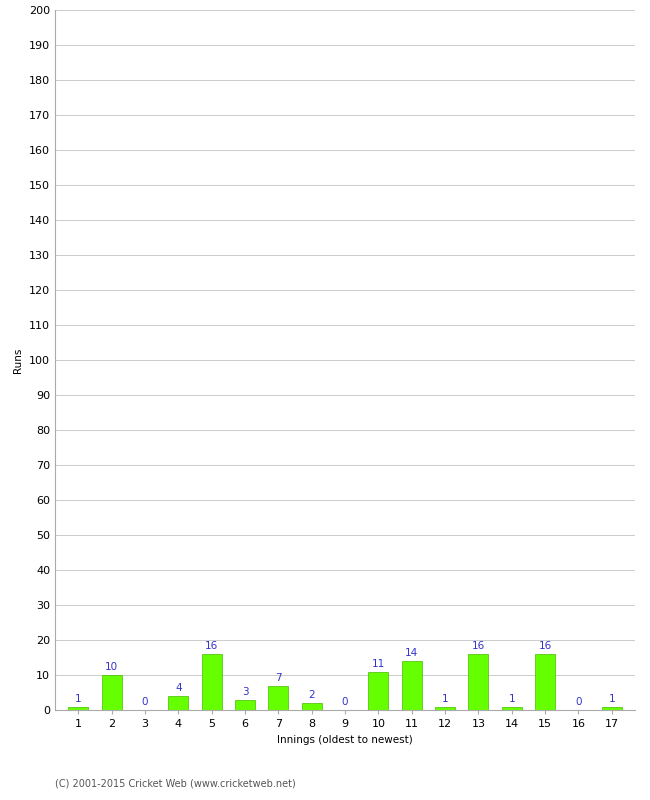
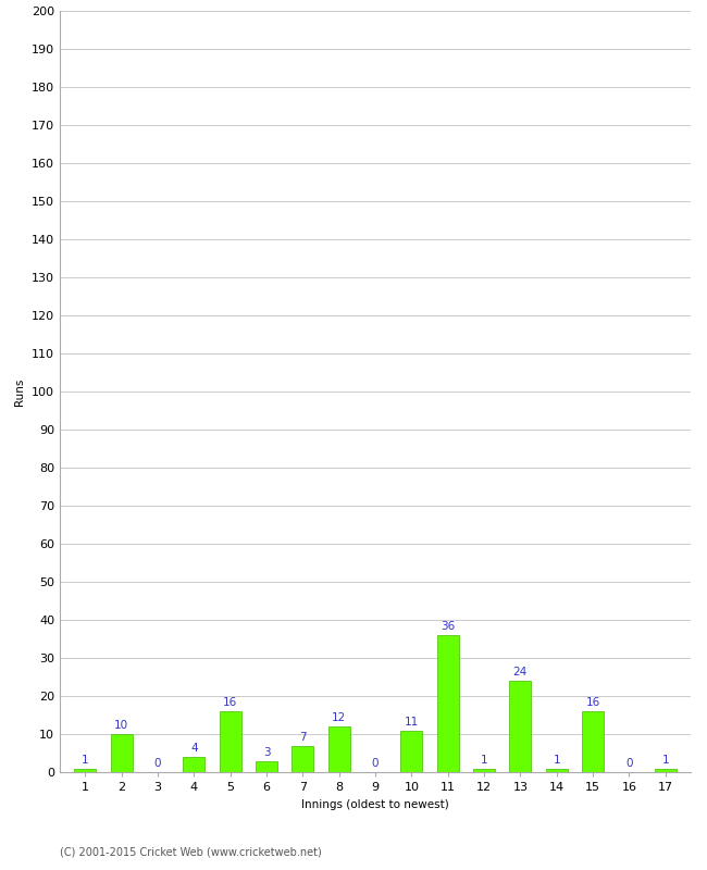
8: 2 -> 12
11: 14 -> 36
13: 16 -> 24
